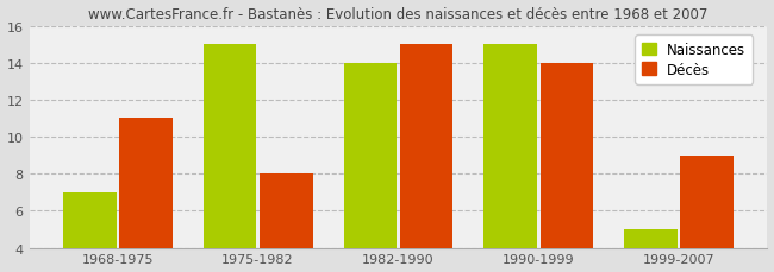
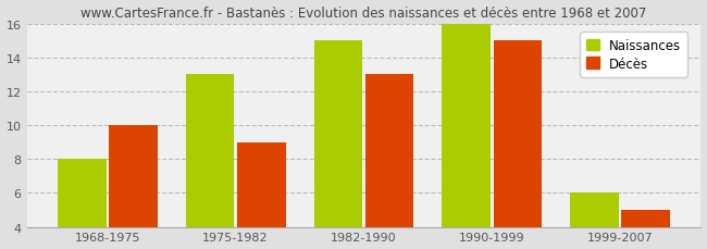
Naissances/1968-1975: 7 -> 8
Décès/1968-1975: 11 -> 10
Naissances/1975-1982: 15 -> 13
Décès/1975-1982: 8 -> 9
Naissances/1982-1990: 14 -> 15
Décès/1982-1990: 15 -> 13
Naissances/1990-1999: 15 -> 16
Décès/1990-1999: 14 -> 15
Naissances/1999-2007: 5 -> 6
Décès/1999-2007: 9 -> 5
